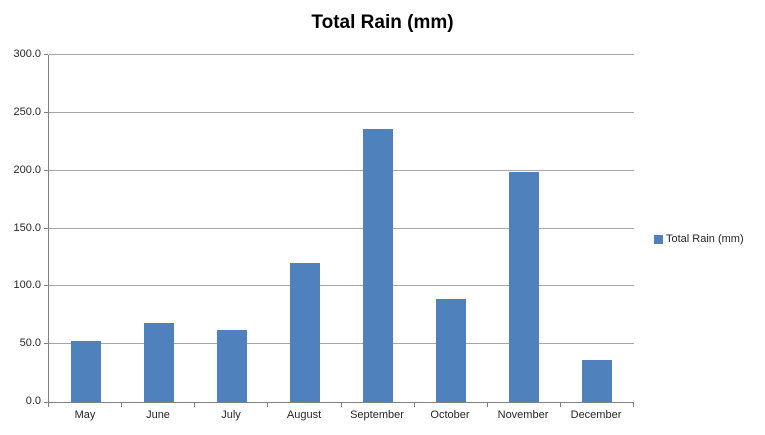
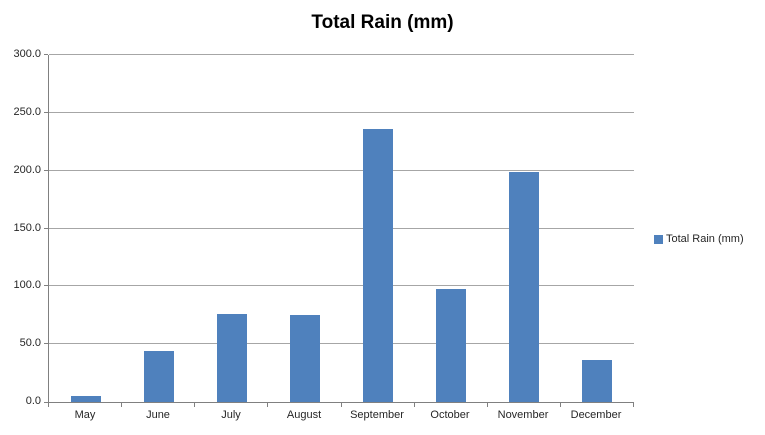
May: 53 -> 5
June: 68 -> 44
July: 62 -> 76
August: 120 -> 75
October: 89 -> 98
